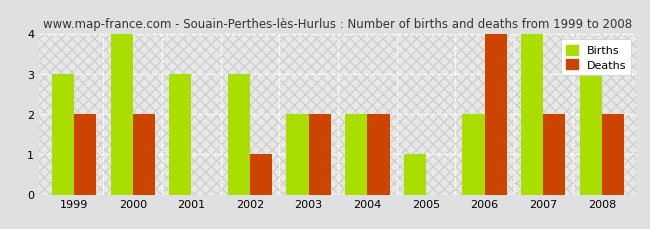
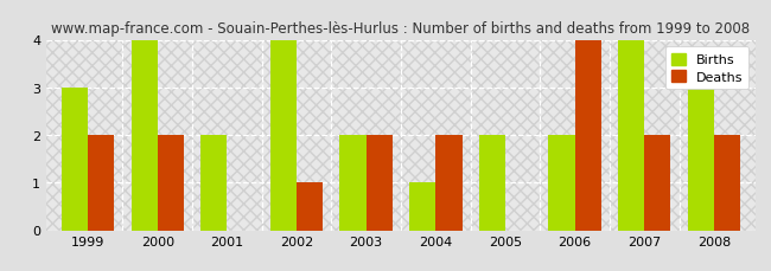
Births/2001: 3 -> 2
Births/2002: 3 -> 4
Births/2004: 2 -> 1
Births/2005: 1 -> 2
